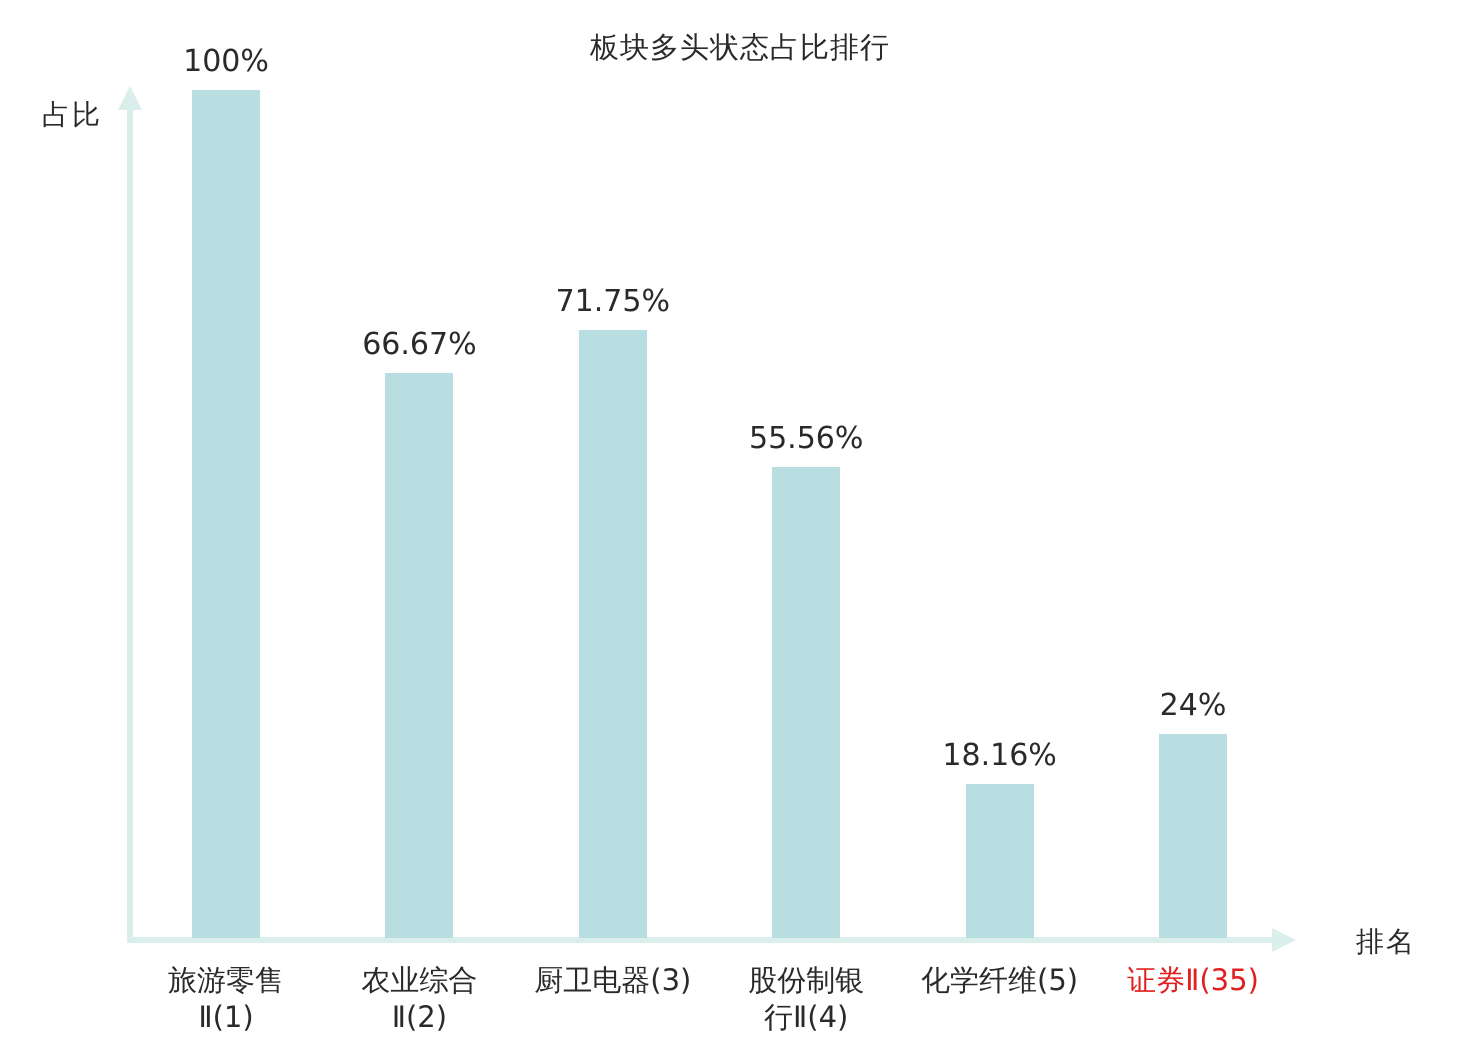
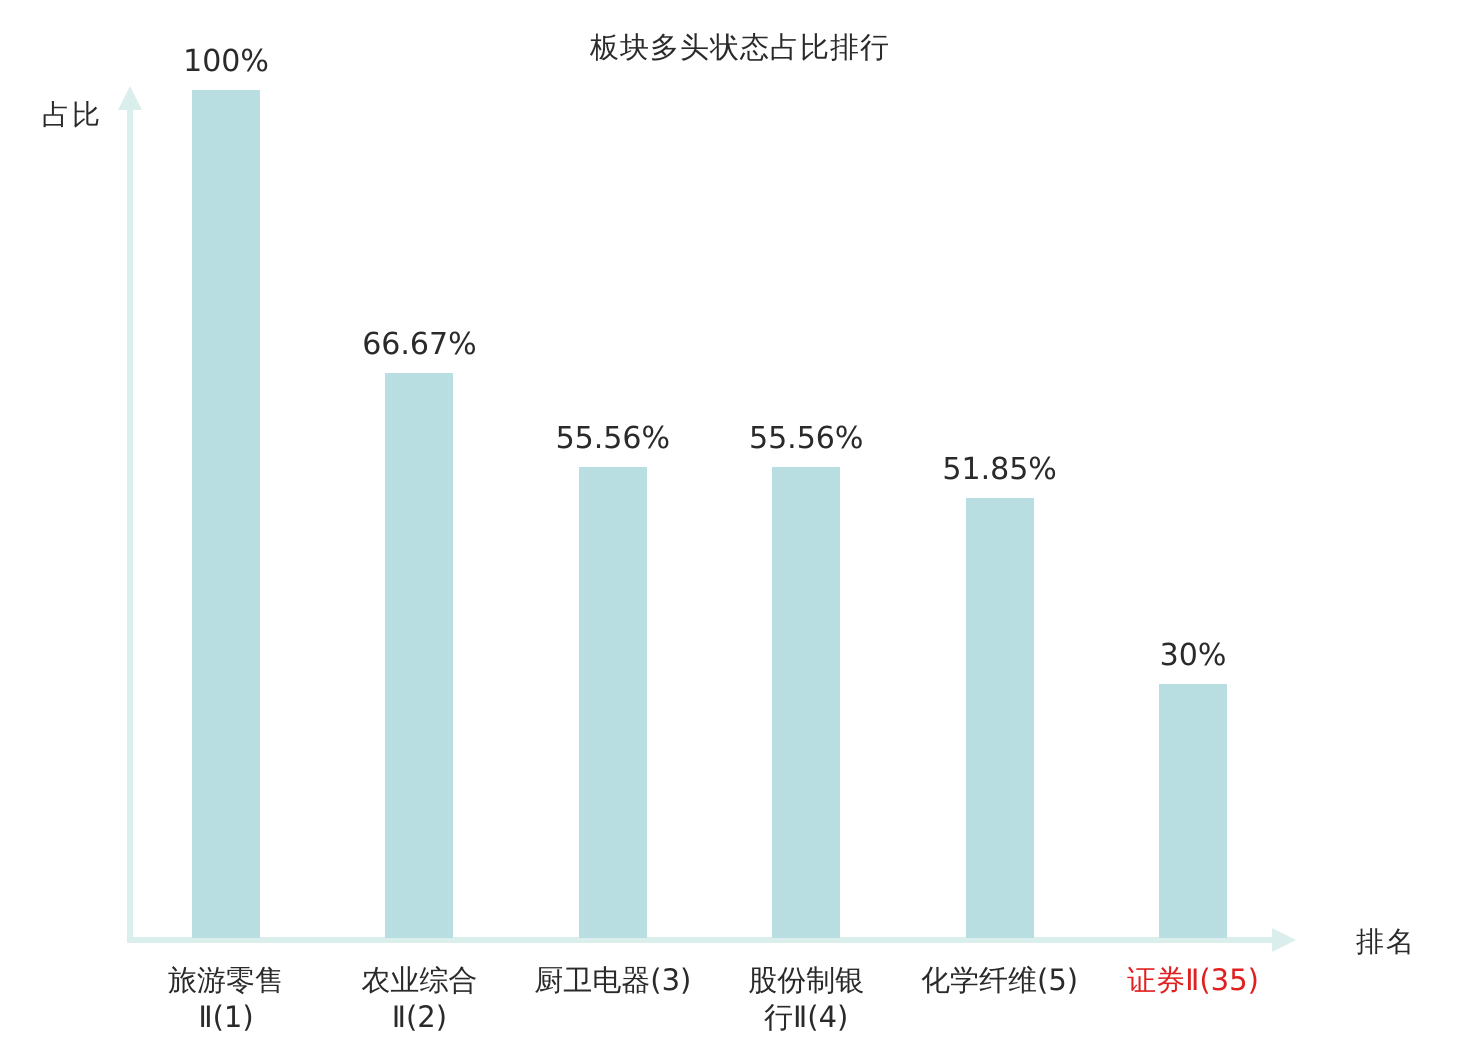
厨卫电器(3): 71.75% -> 55.56%
化学纤维(5): 18.16% -> 51.85%
证券Ⅱ(35): 24% -> 30%
